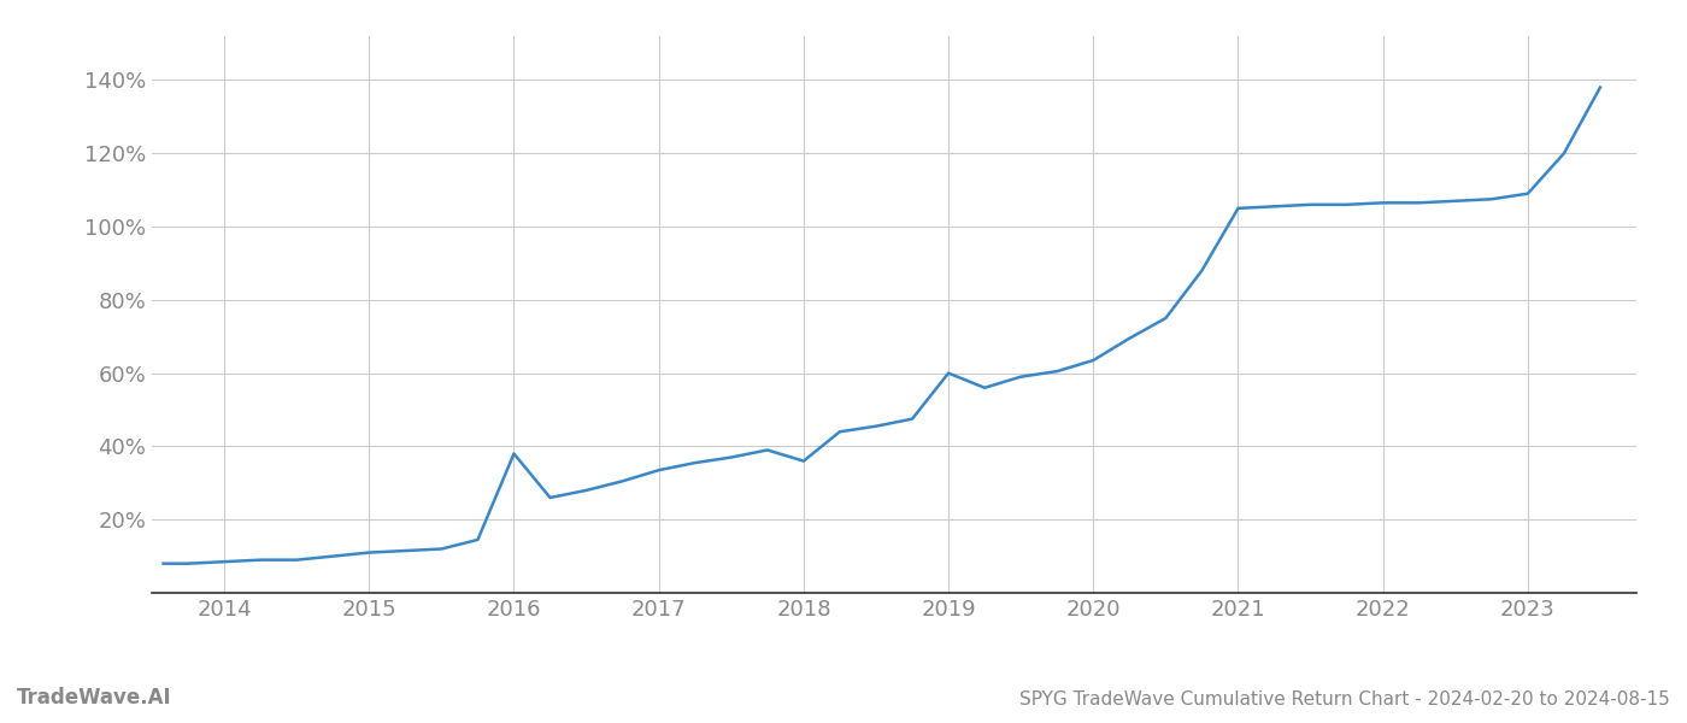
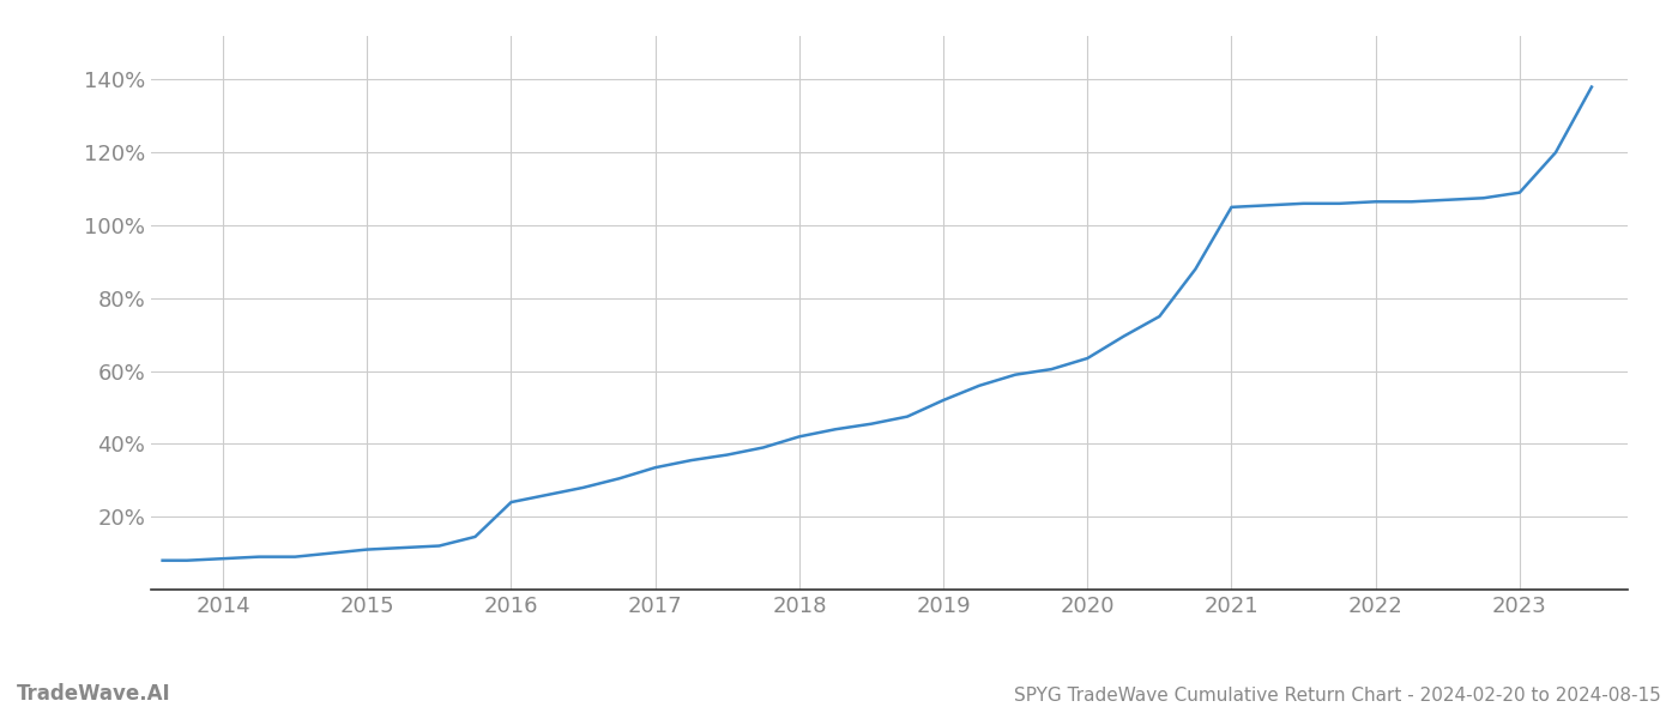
2016: 38.0% -> 24.0%
2018: 36.0% -> 42.0%
2019: 60.0% -> 52.0%
